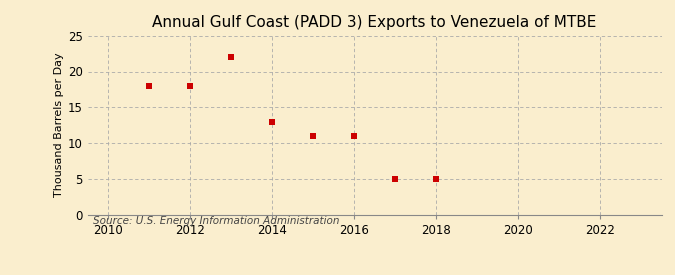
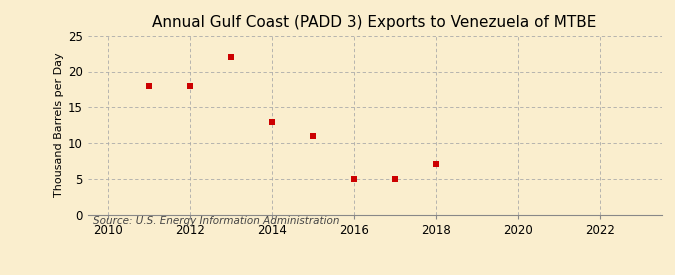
2016: 11 -> 5
2018: 5 -> 7
